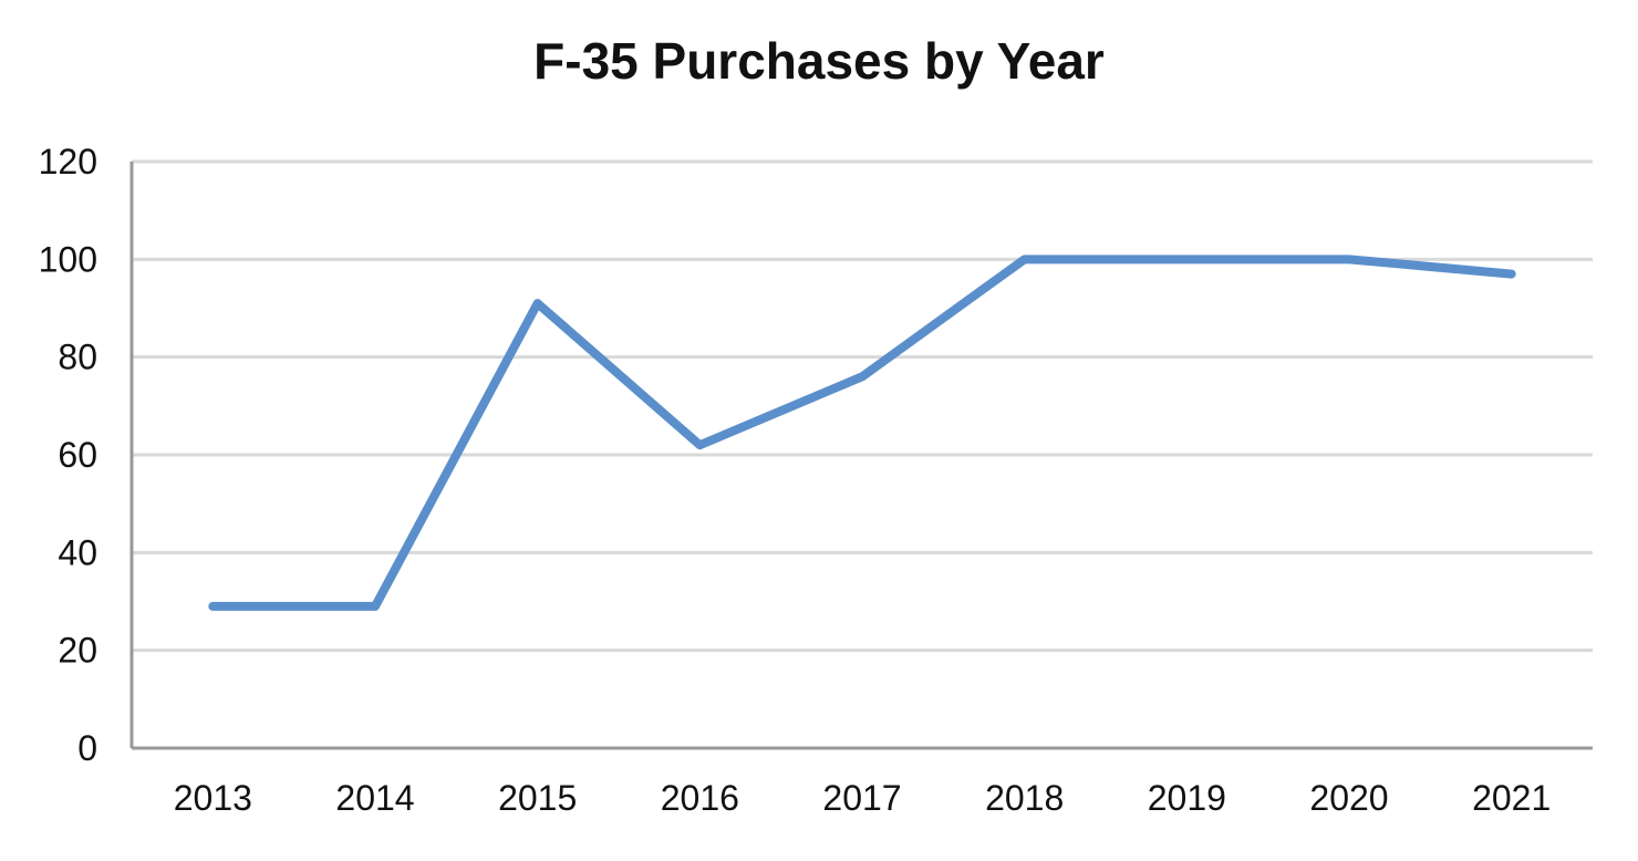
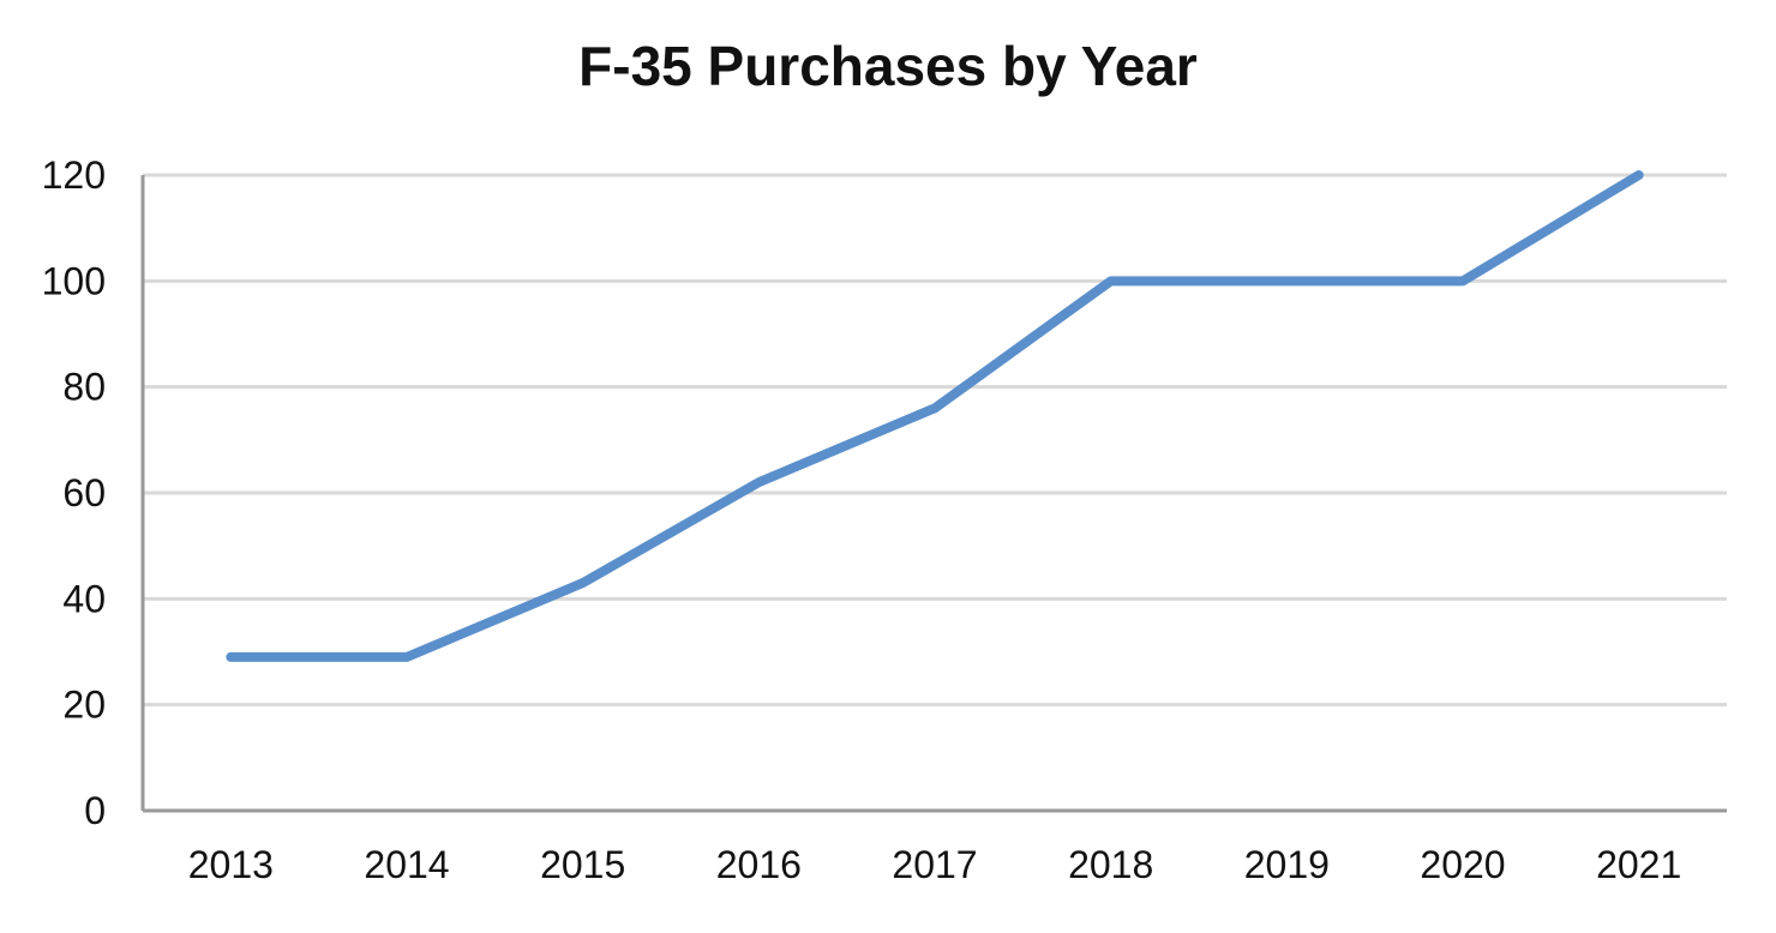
2015: 91 -> 43
2021: 97 -> 120
